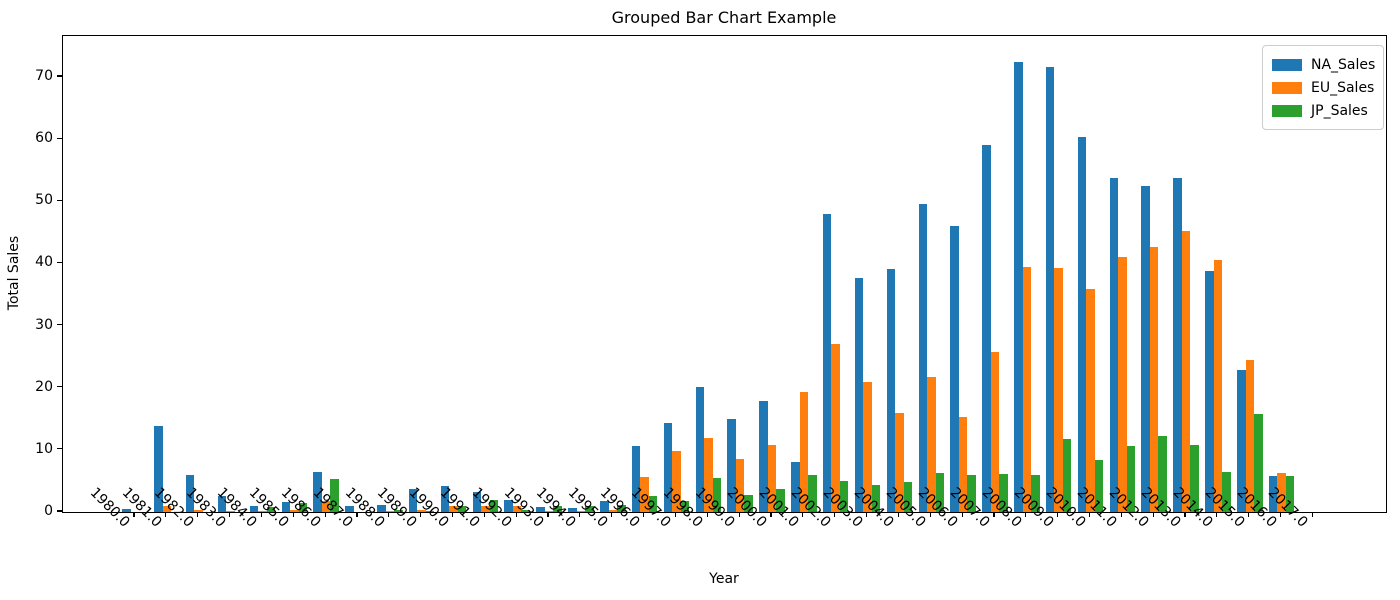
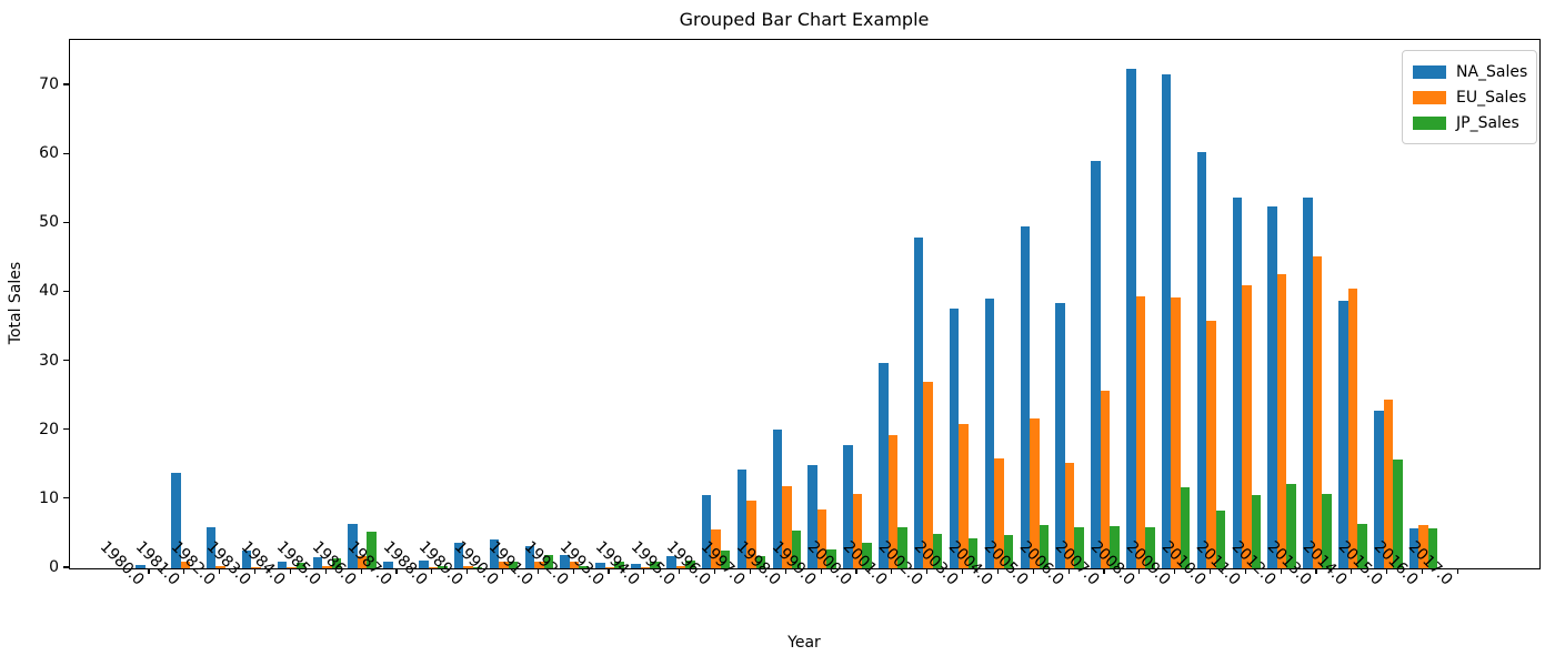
NA_Sales/2001.0: 8 -> 30
NA_Sales/2006.0: 46 -> 38
